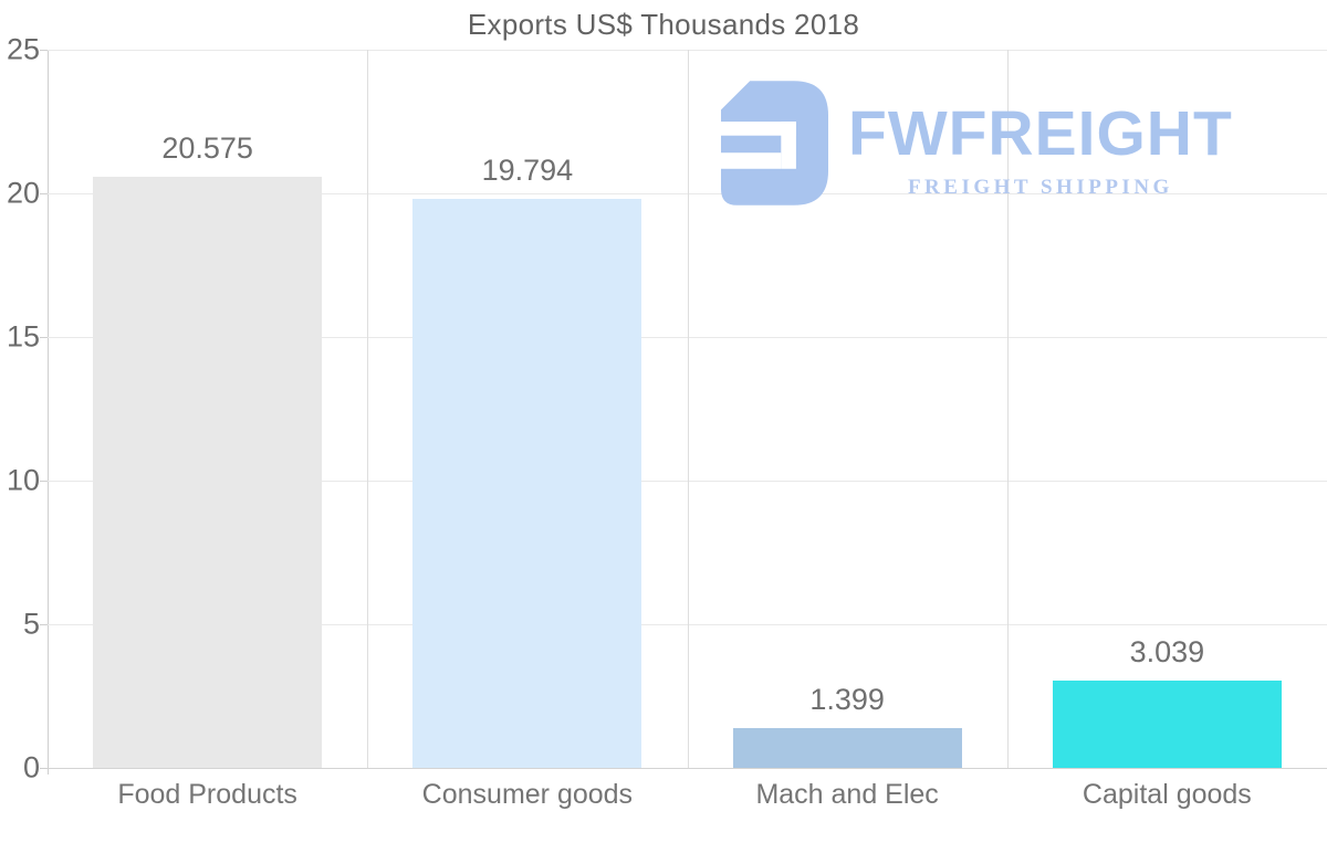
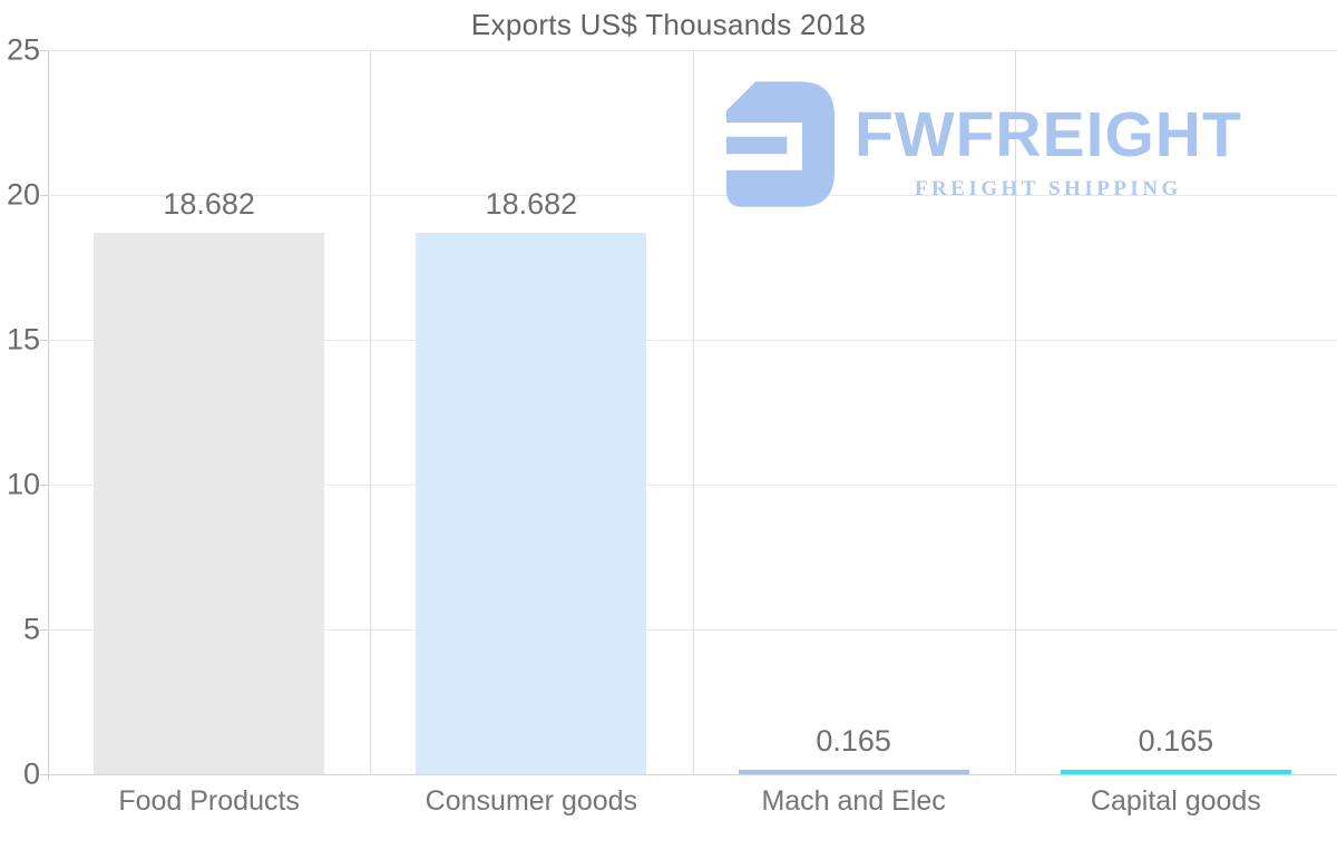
Food Products: 20.575 -> 18.682
Consumer goods: 19.794 -> 18.682
Mach and Elec: 1.399 -> 0.165
Capital goods: 3.039 -> 0.165
